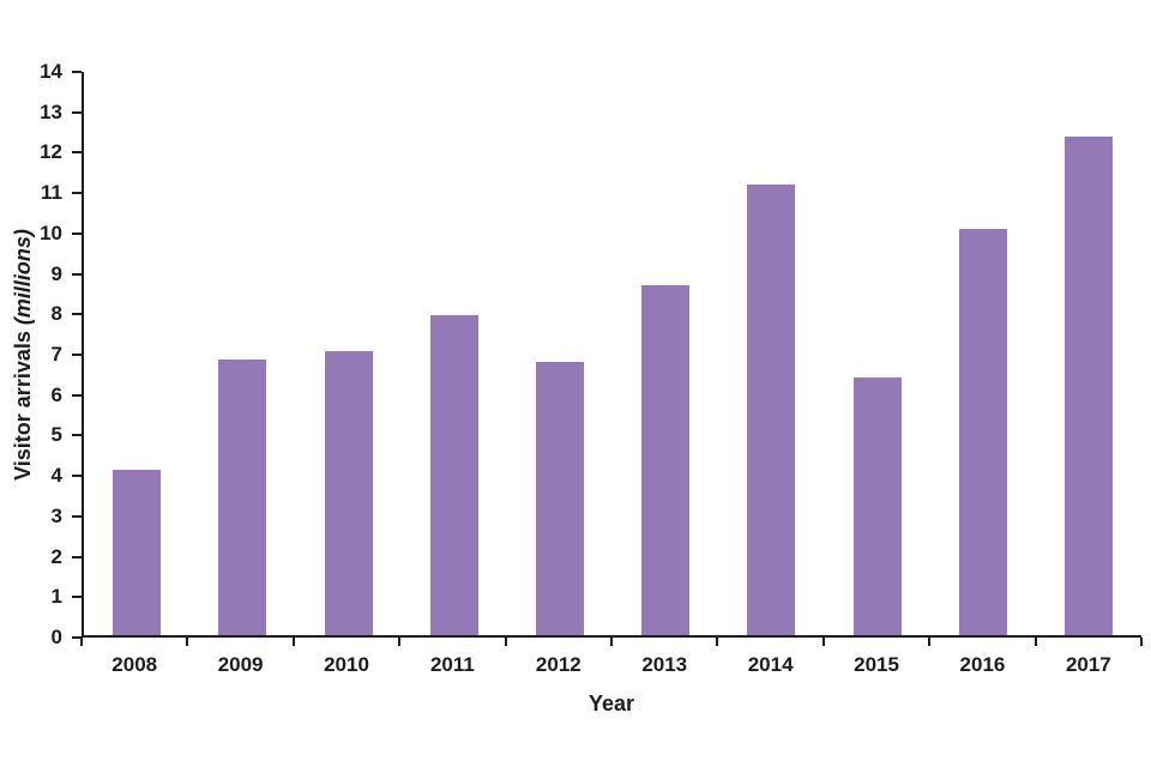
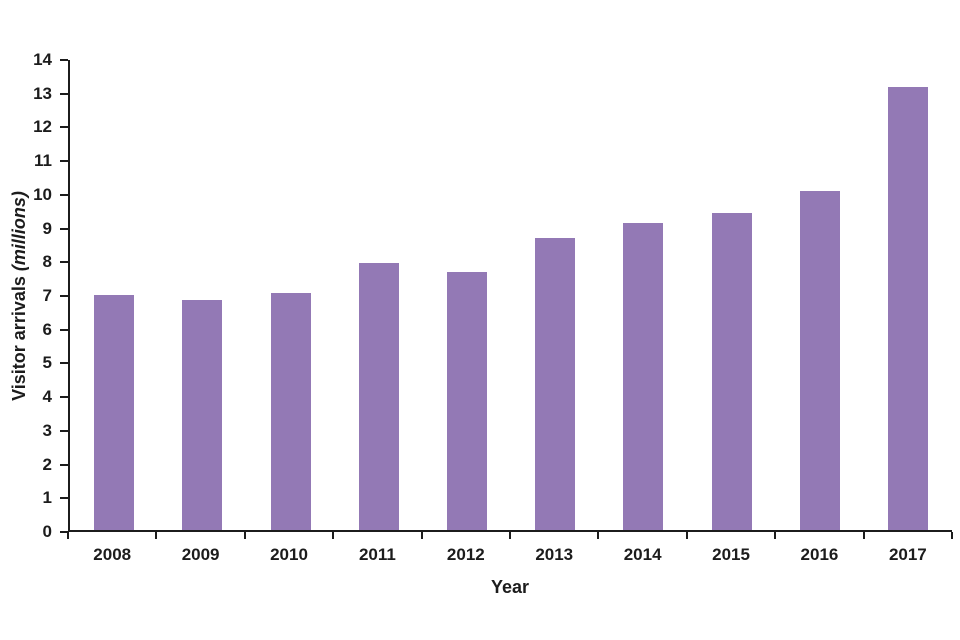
2008: 4.1 -> 7.0
2012: 6.8 -> 7.7
2014: 11.2 -> 9.2
2015: 6.4 -> 9.4
2017: 12.4 -> 13.2
